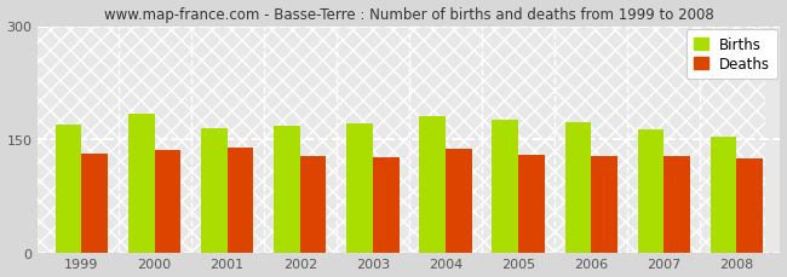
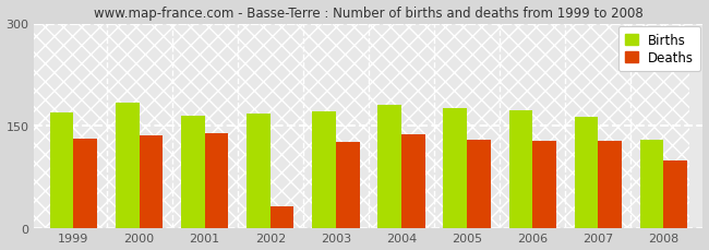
Deaths/2002: 127 -> 32
Births/2008: 153 -> 130
Deaths/2008: 125 -> 98
